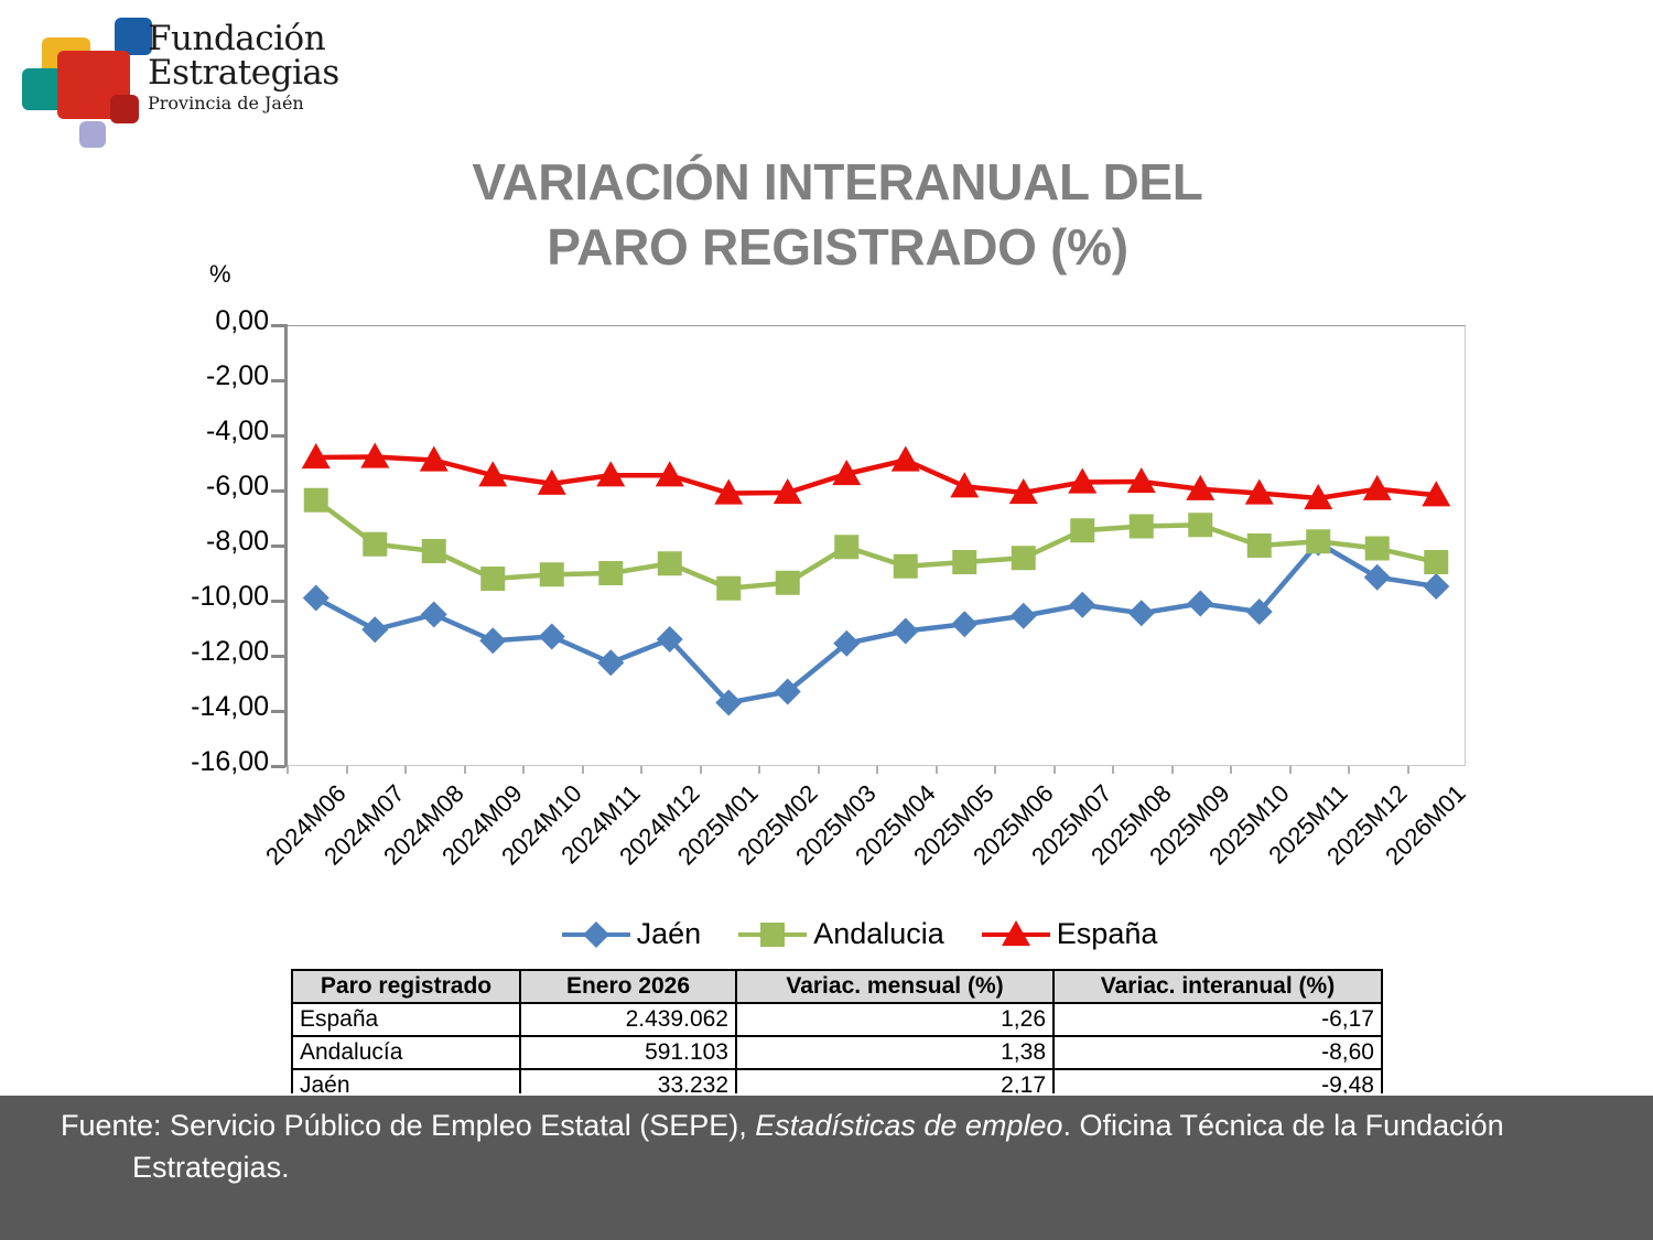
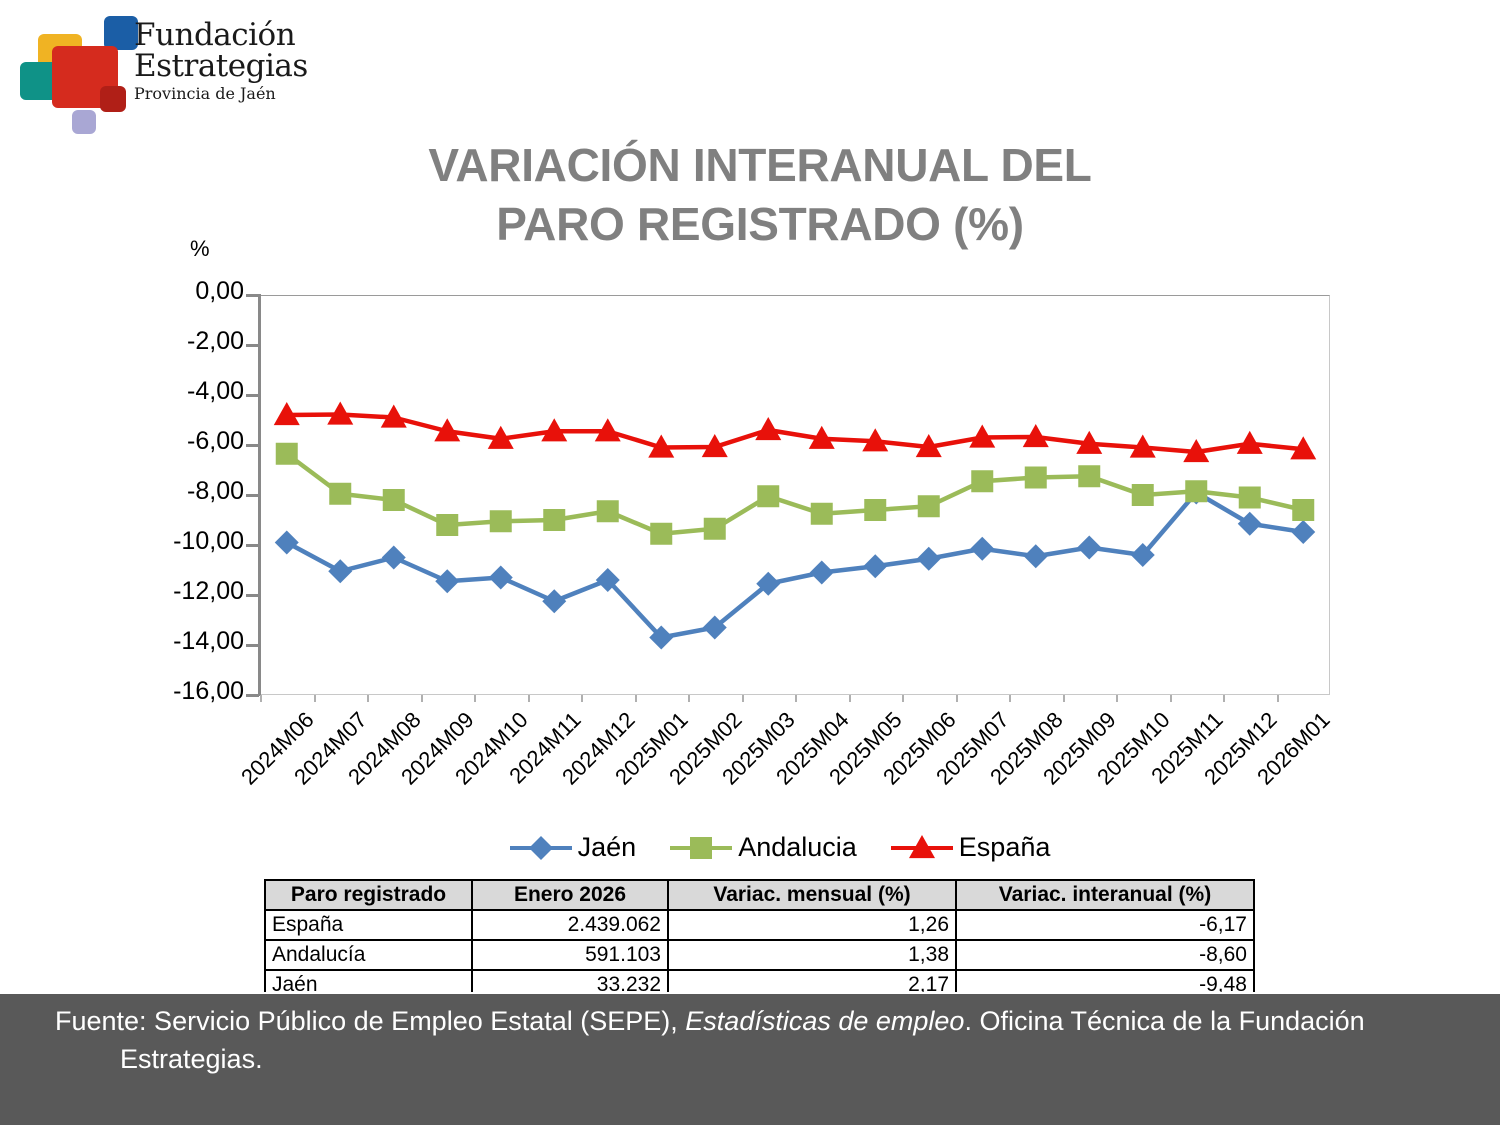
España/2025M04: -4,9 -> -5,8
